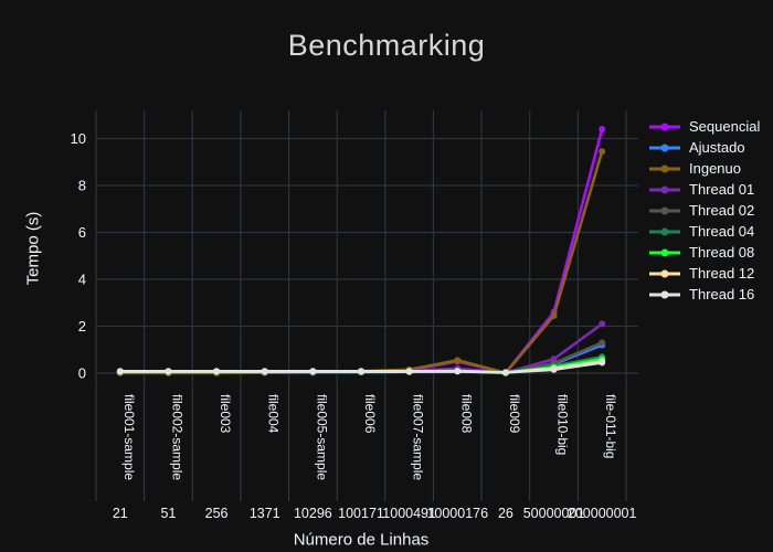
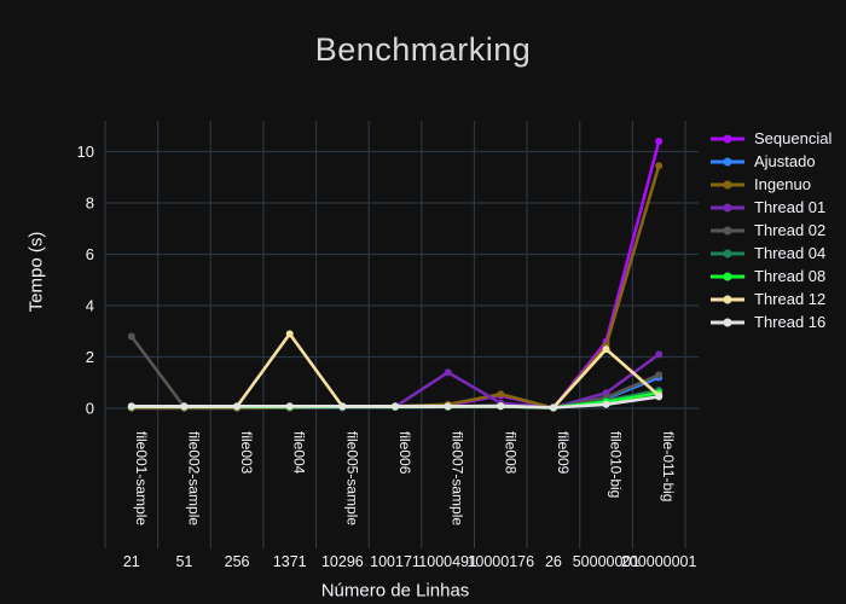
Thread 02/file001-sample: 0.1 -> 2.8
Thread 12/file004: 0.1 -> 2.9
Thread 01/file007-sample: 0.1 -> 1.4
Thread 12/file010-big: 0.2 -> 2.3
